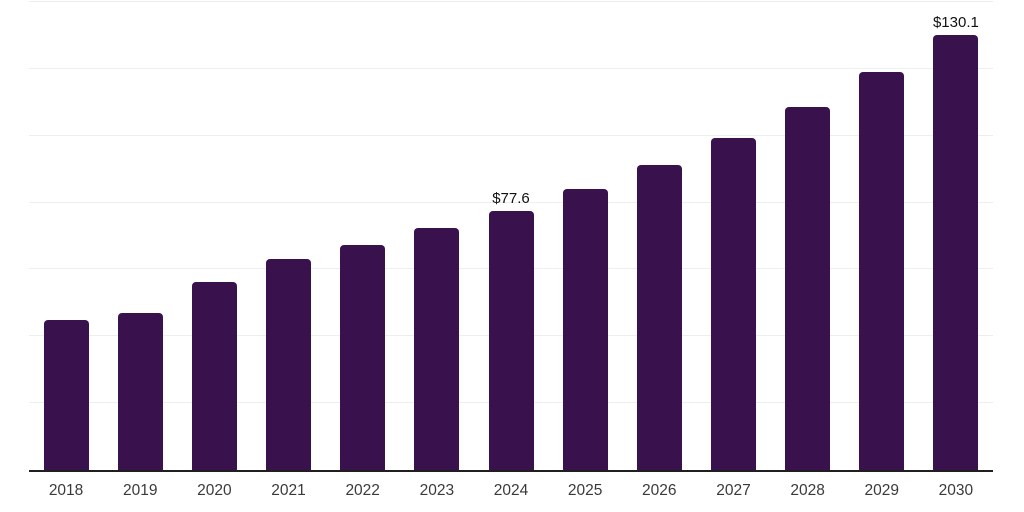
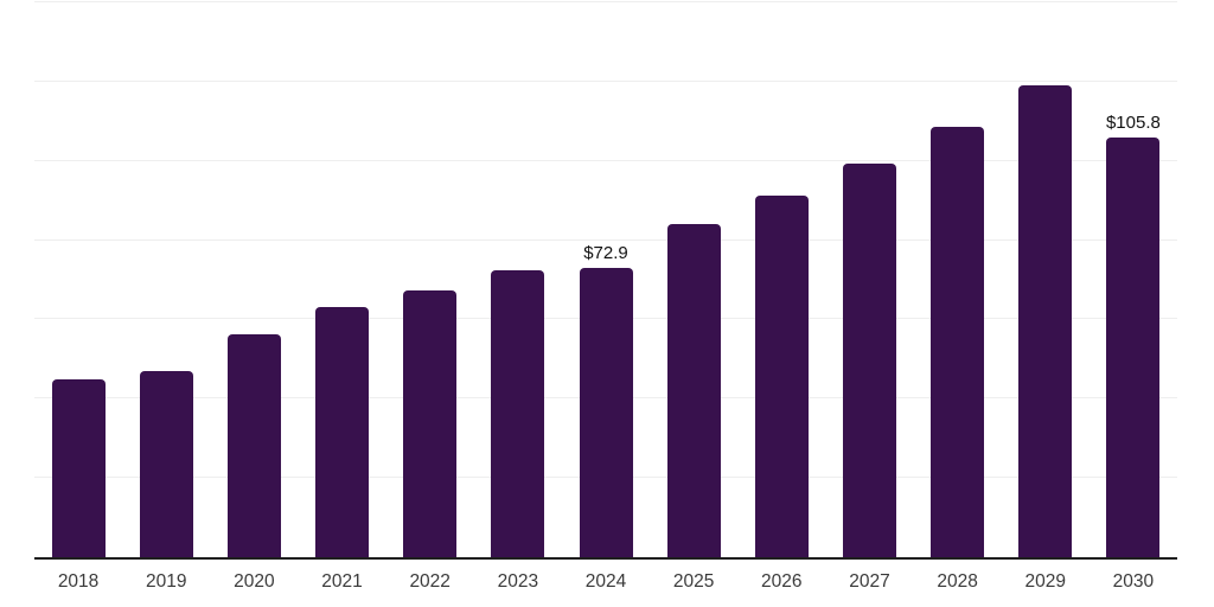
2024: $77.6 -> $72.9
2030: $130.1 -> $105.8
